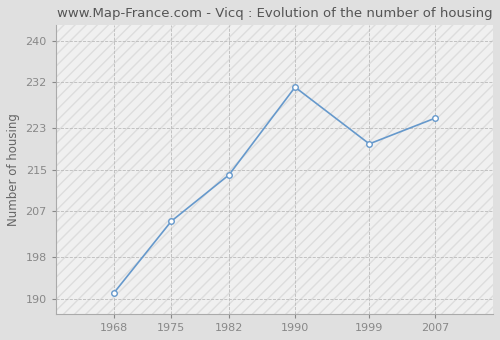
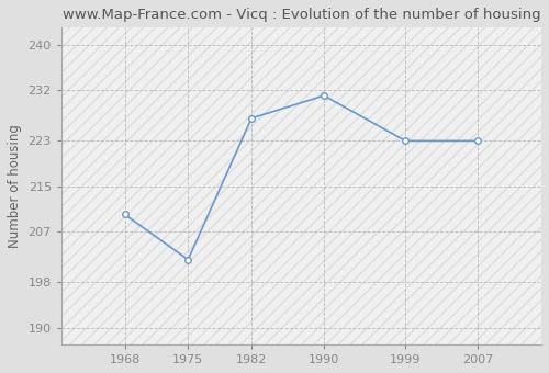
1968: 191 -> 210
1975: 205 -> 202
1982: 214 -> 227
1999: 220 -> 223
2007: 225 -> 223
